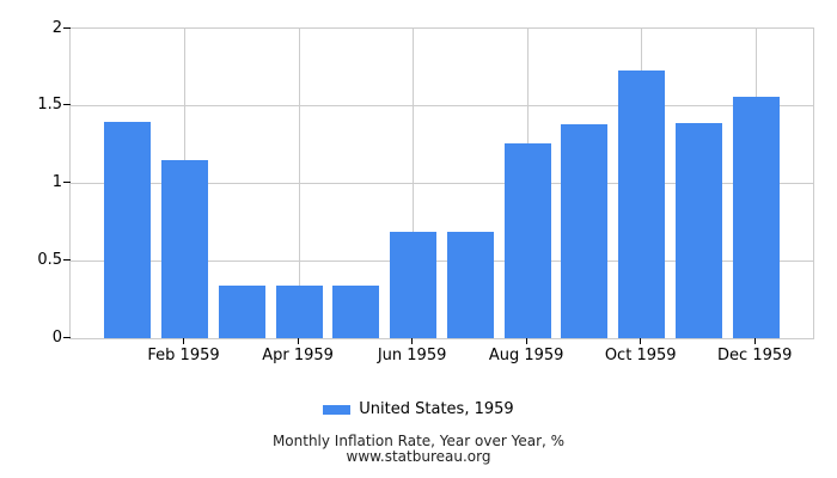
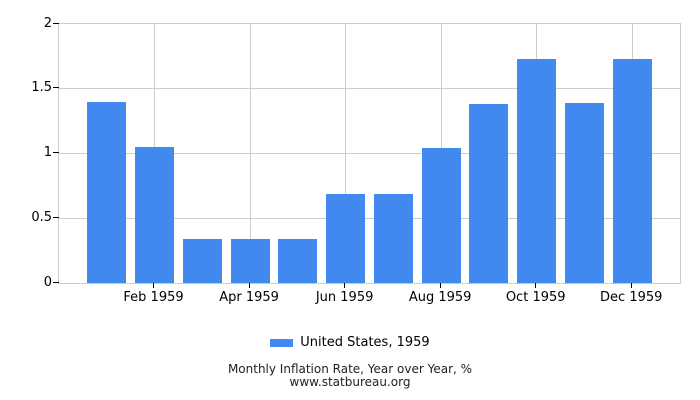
Feb 1959: 1.15 -> 1.05
Aug 1959: 1.26 -> 1.04
Dec 1959: 1.56 -> 1.73
